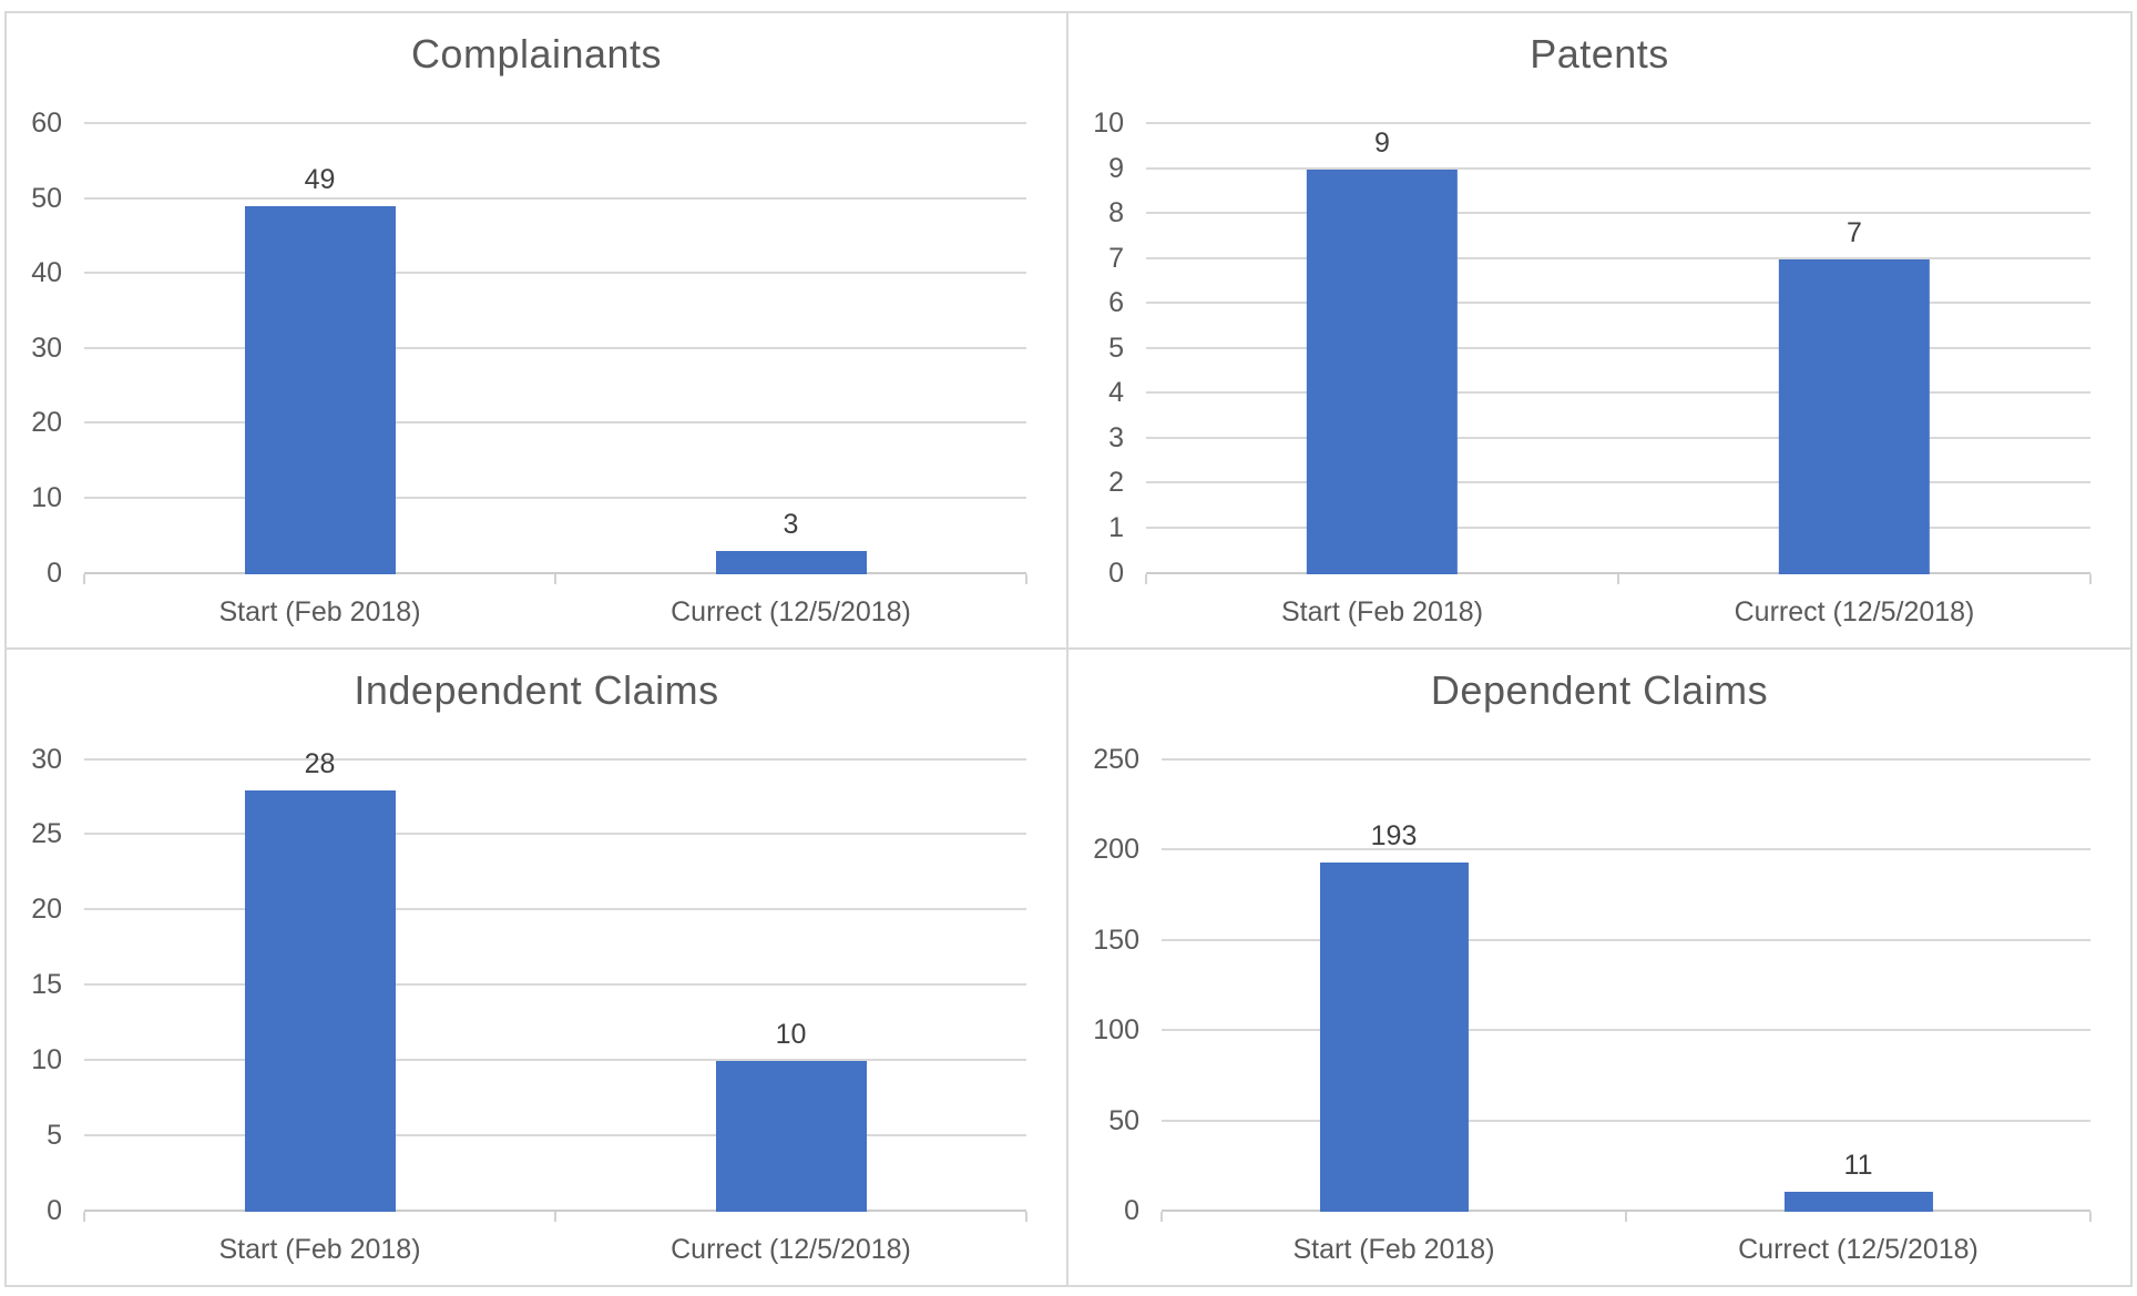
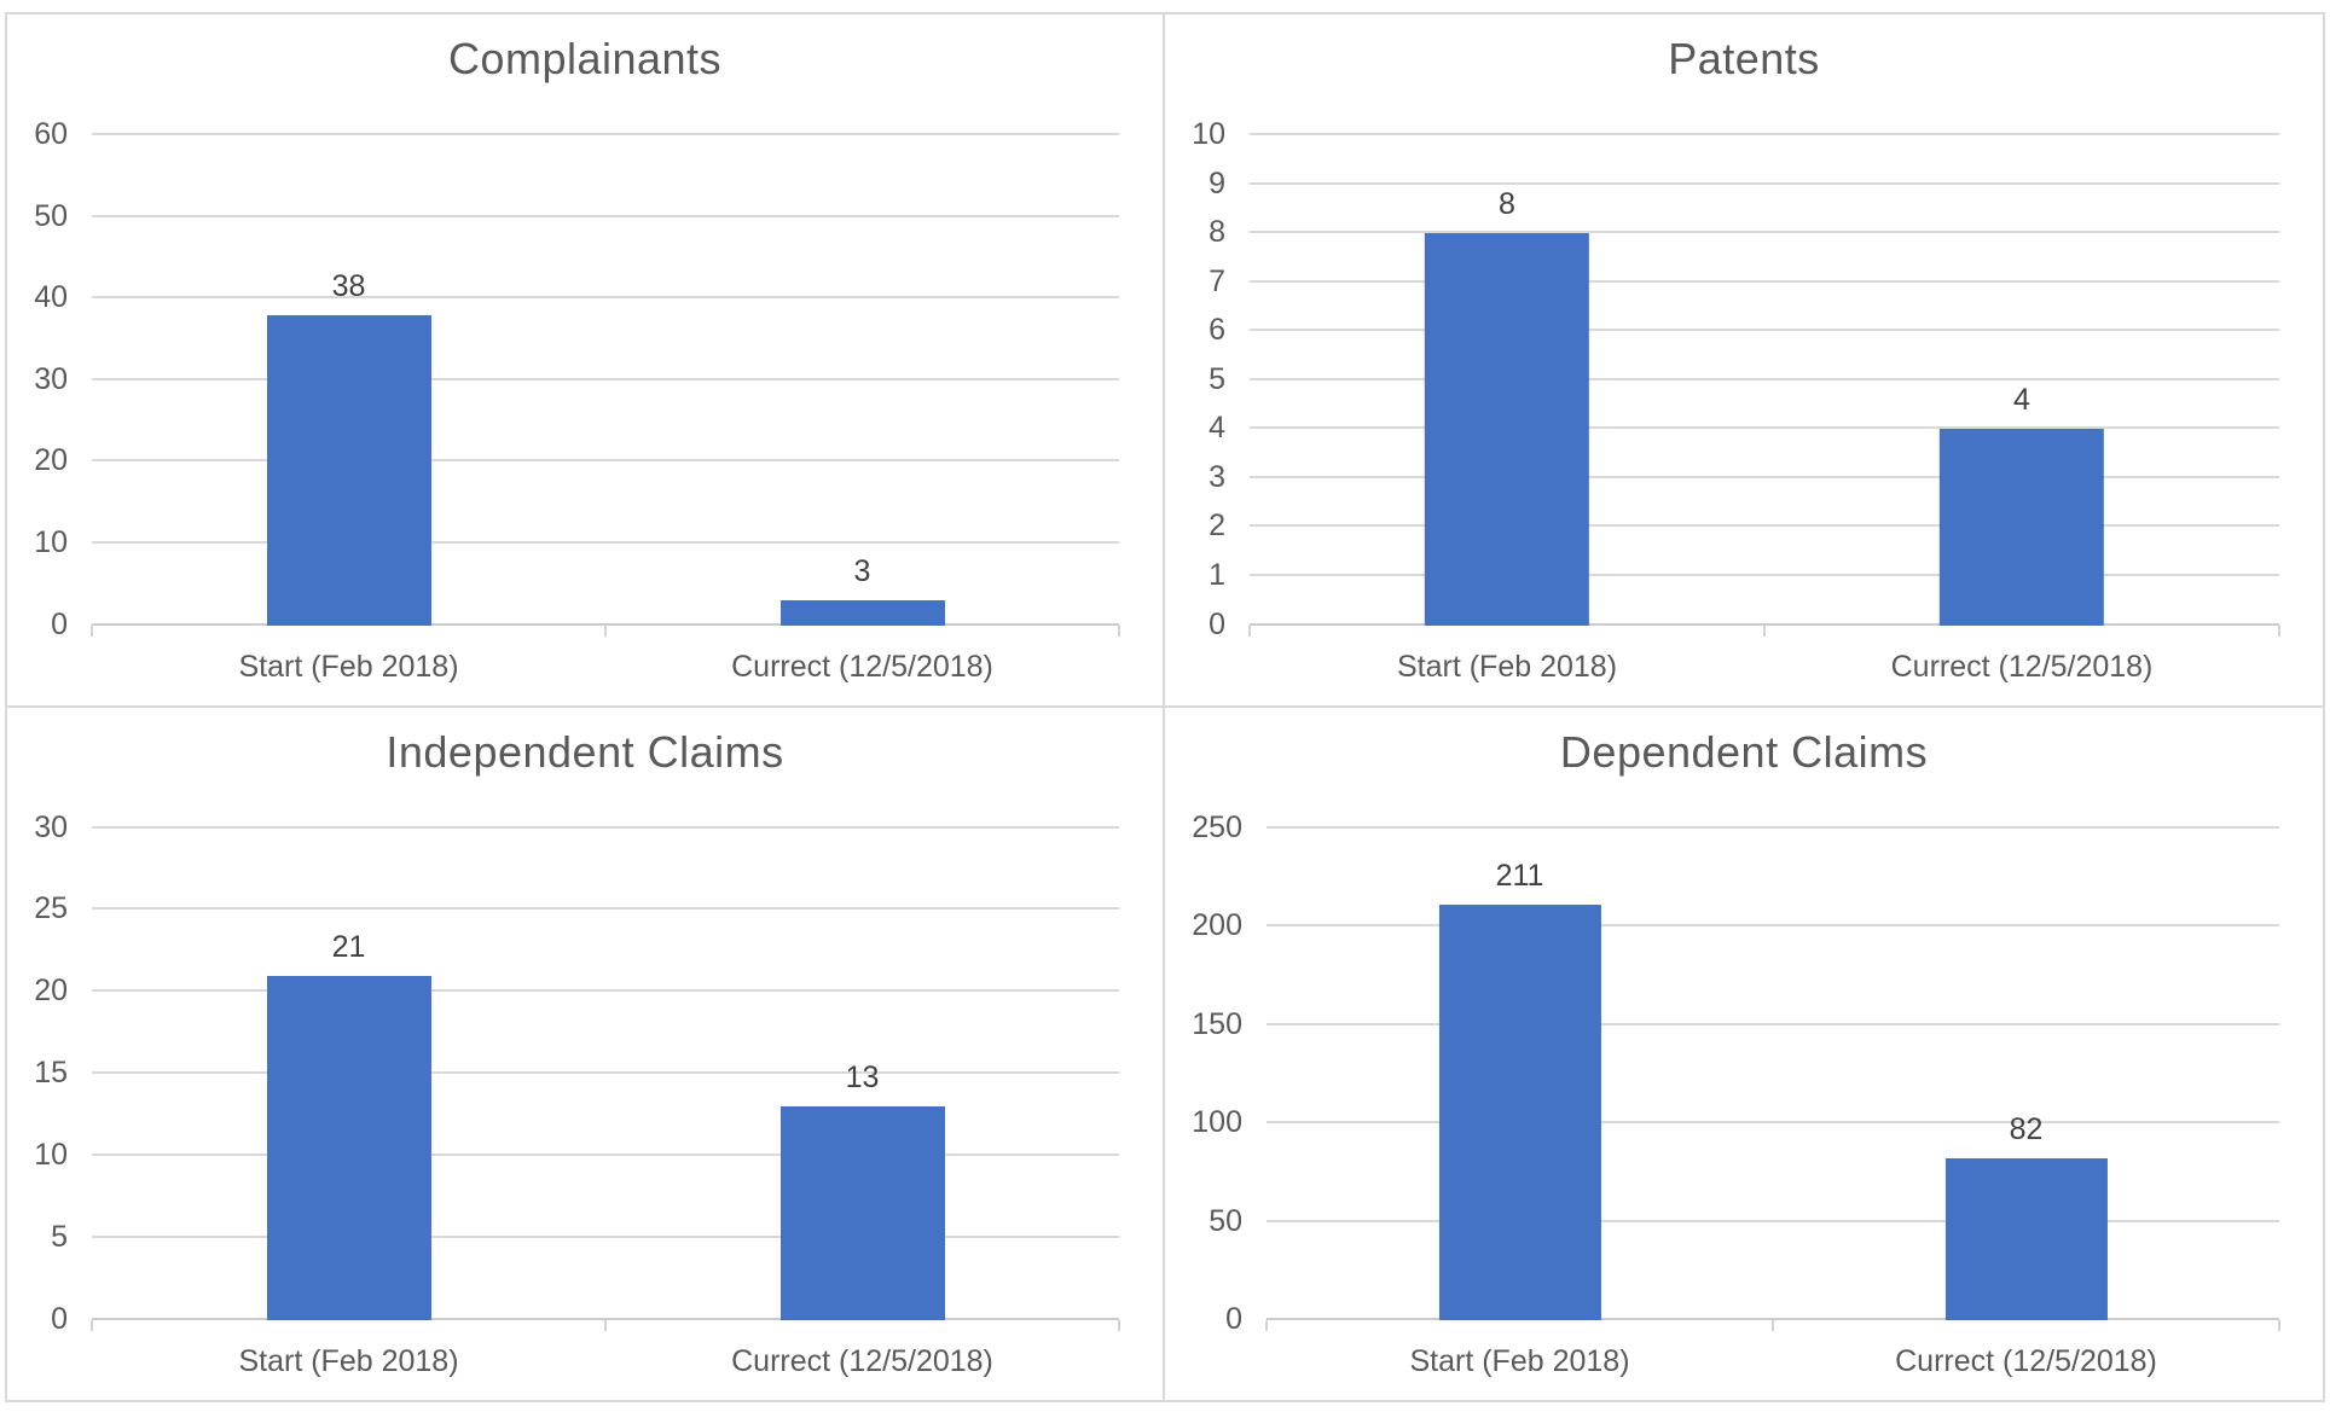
Complainants/Start (Feb 2018): 49 -> 38
Patents/Start (Feb 2018): 9 -> 8
Patents/Currect (12/5/2018): 7 -> 4
Independent Claims/Start (Feb 2018): 28 -> 21
Independent Claims/Currect (12/5/2018): 10 -> 13
Dependent Claims/Start (Feb 2018): 193 -> 211
Dependent Claims/Currect (12/5/2018): 11 -> 82
